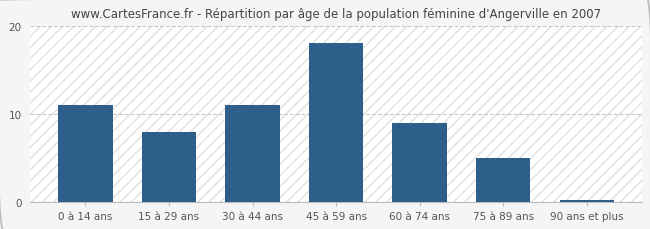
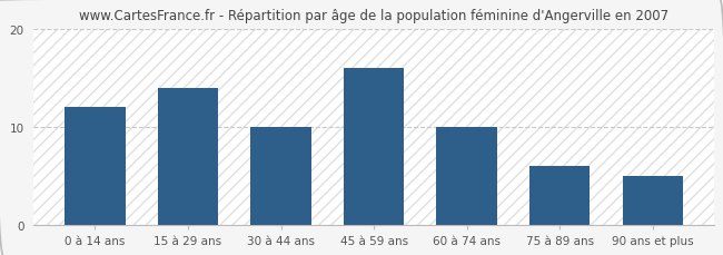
0 à 14 ans: 11.0 -> 12.0
15 à 29 ans: 8.0 -> 14.0
30 à 44 ans: 11.0 -> 10.0
45 à 59 ans: 18.0 -> 16.0
60 à 74 ans: 9.0 -> 10.0
75 à 89 ans: 5.0 -> 6.0
90 ans et plus: 0.3 -> 5.0
